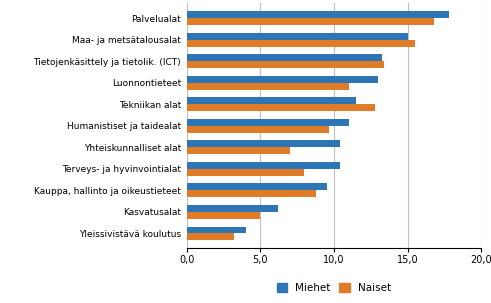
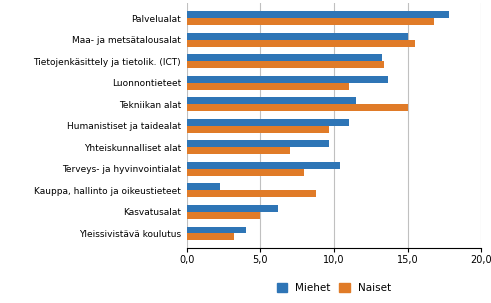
Miehet/Luonnontieteet: 13,0 -> 13,7
Naiset/Tekniikan alat: 12,8 -> 15,0
Miehet/Yhteiskunnalliset alat: 10,4 -> 9,7
Miehet/Kauppa, hallinto ja oikeustieteet: 9,5 -> 2,3
